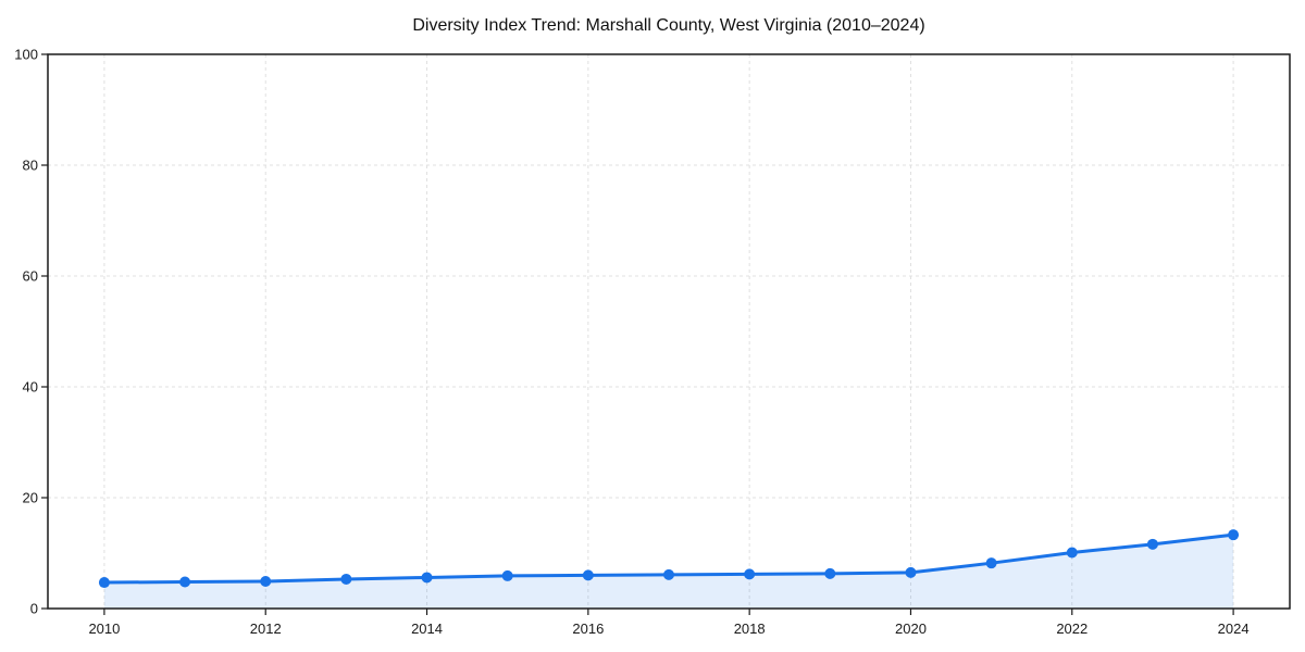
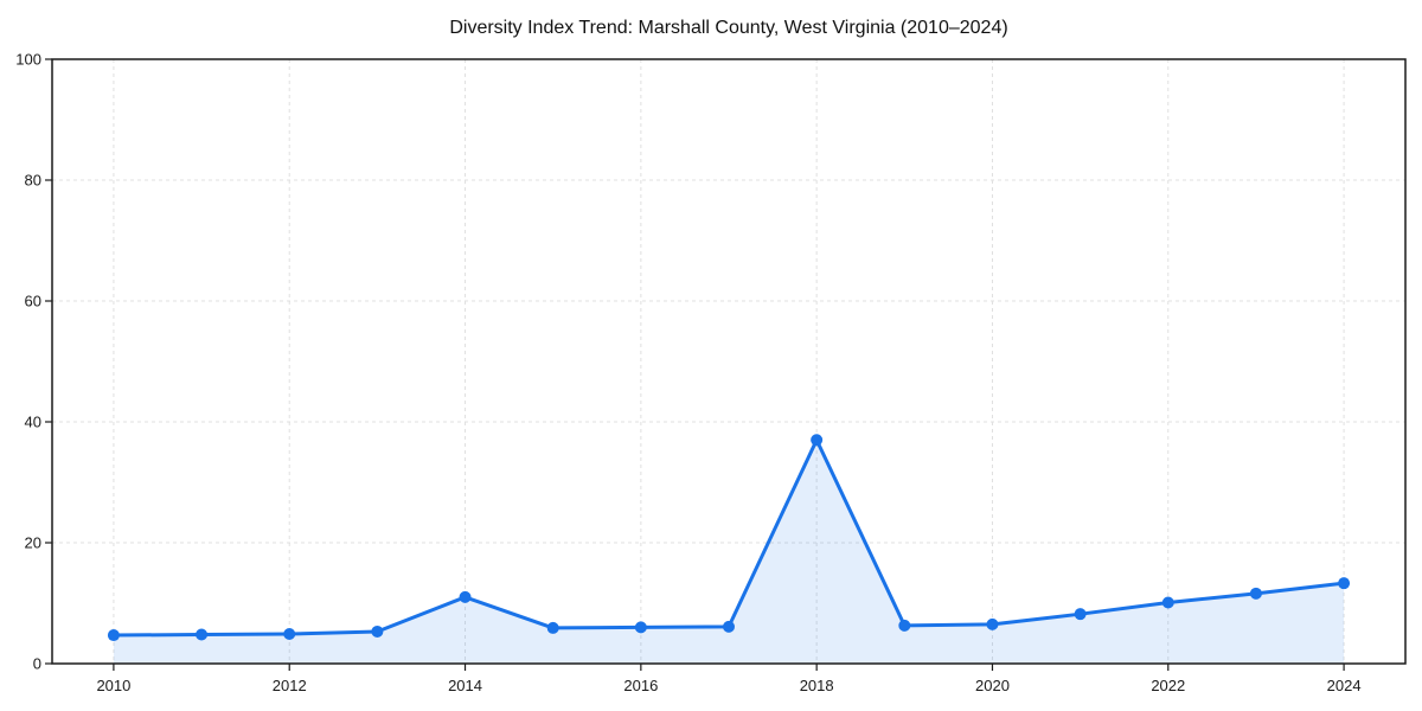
2014: 6 -> 11
2018: 6 -> 37
